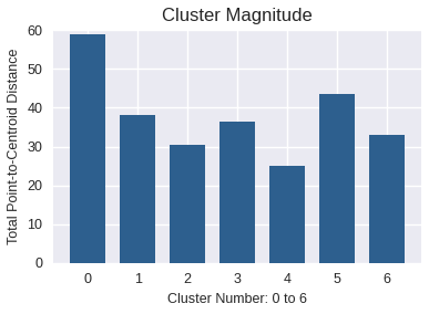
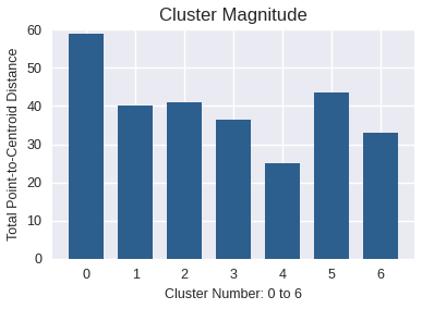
1: 38.0 -> 40.0
2: 30.5 -> 41.0
